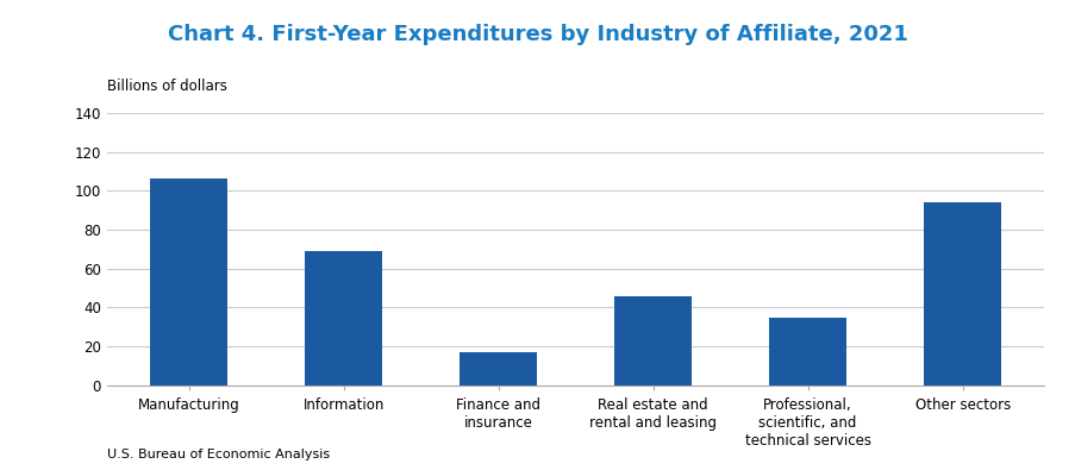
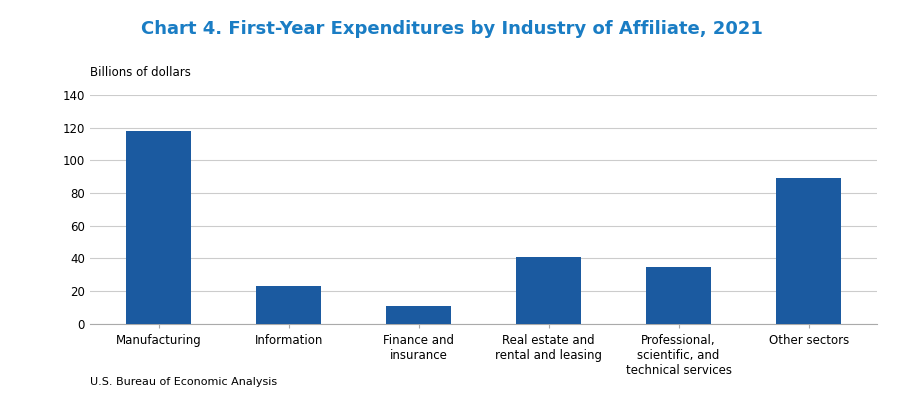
Manufacturing: 106 -> 118
Information: 69 -> 23
Finance and insurance: 17 -> 11
Real estate and rental and leasing: 46 -> 41
Other sectors: 94 -> 89
